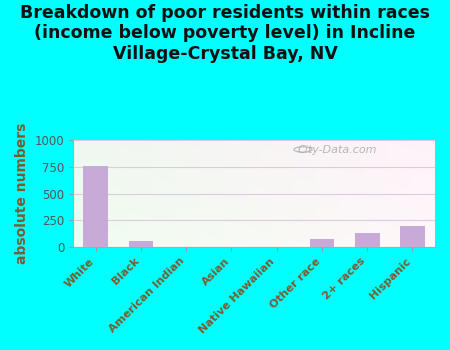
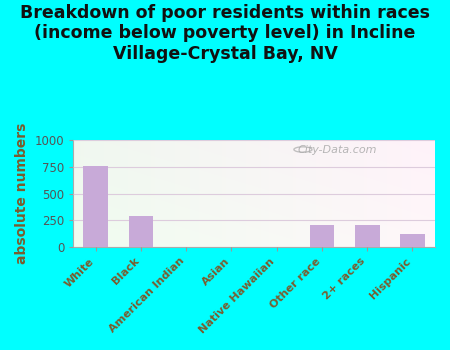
Black: 60 -> 290
Other race: 80 -> 210
2+ races: 130 -> 210
Hispanic: 200 -> 120
